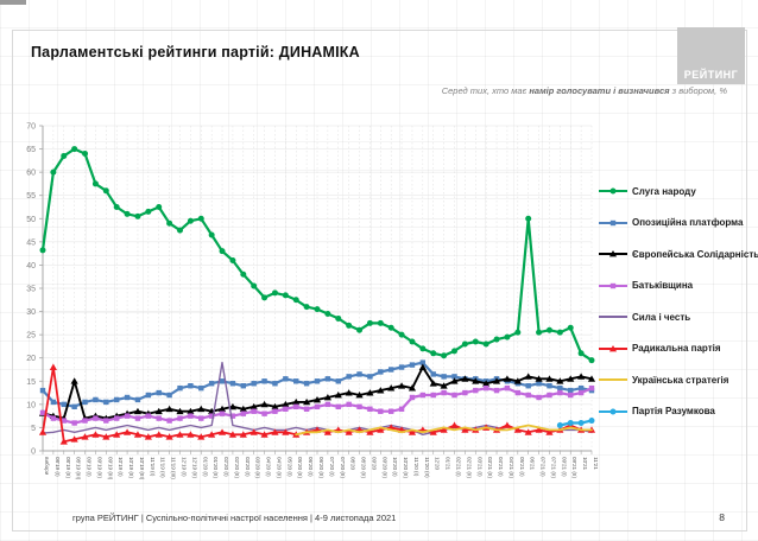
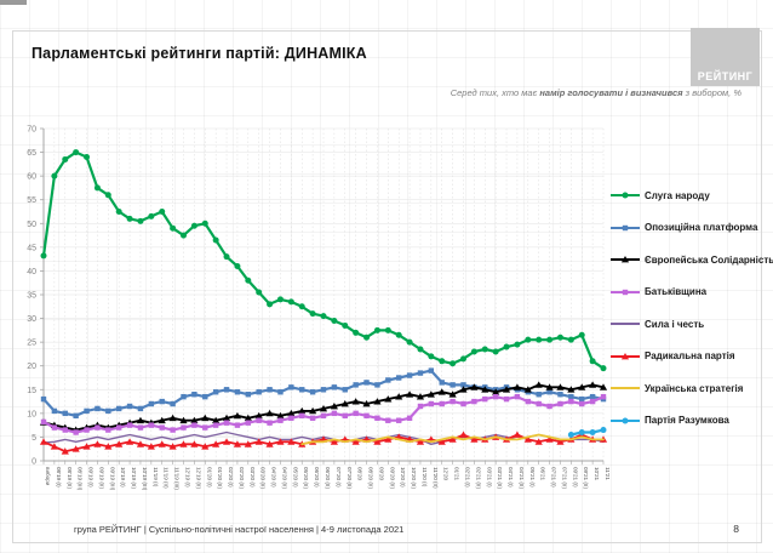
Радикальна партія/08'19 (І): 18 -> 3
Європейська Солідарність/08'19 (ІІІ): 15 -> 6
Сила і честь/02'20 (І): 19 -> 6
Європейська Солідарність/11'20 (ІІ): 18 -> 14
Слуга народу/06'21: 50 -> 26
